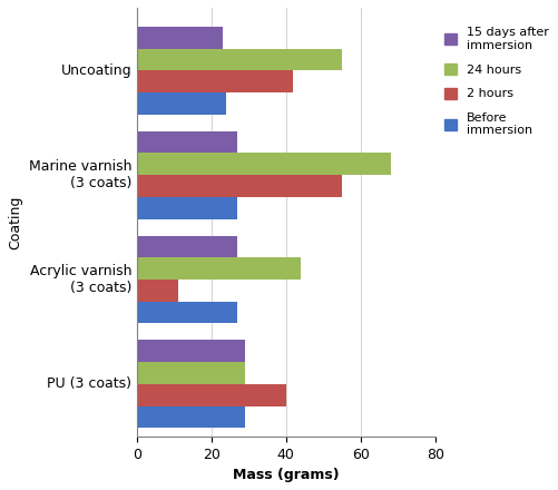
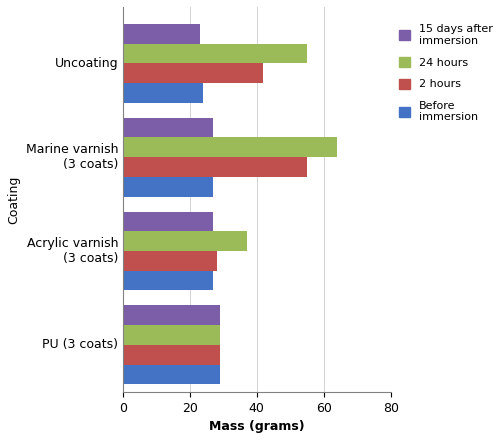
24 hours/Marine varnish (3 coats): 68 -> 64
24 hours/Acrylic varnish (3 coats): 44 -> 37
2 hours/Acrylic varnish (3 coats): 11 -> 28
2 hours/PU (3 coats): 40 -> 29
